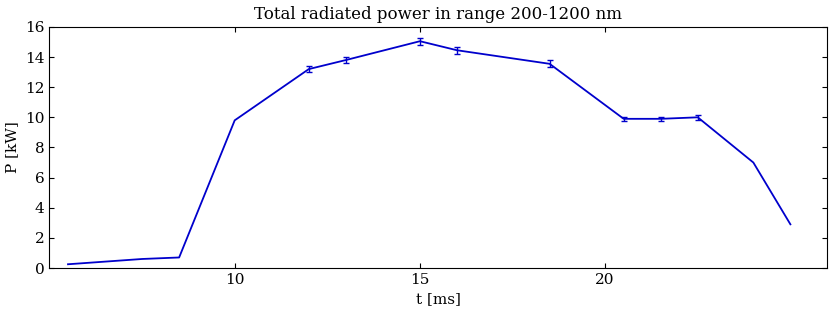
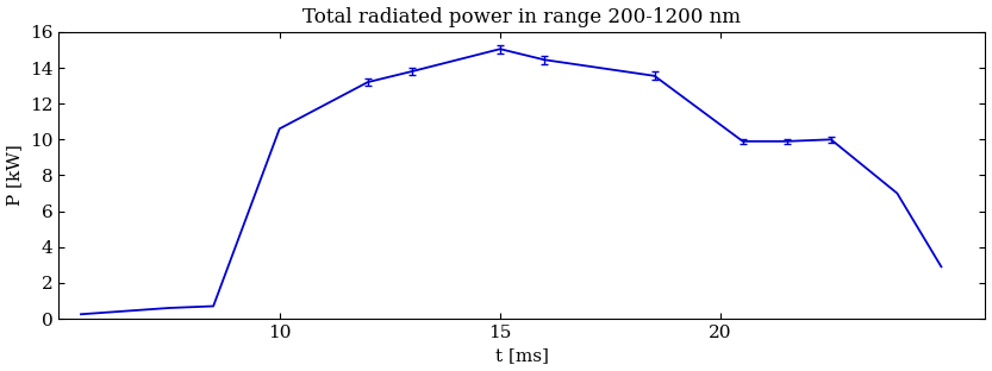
10: 9.8 -> 10.6
